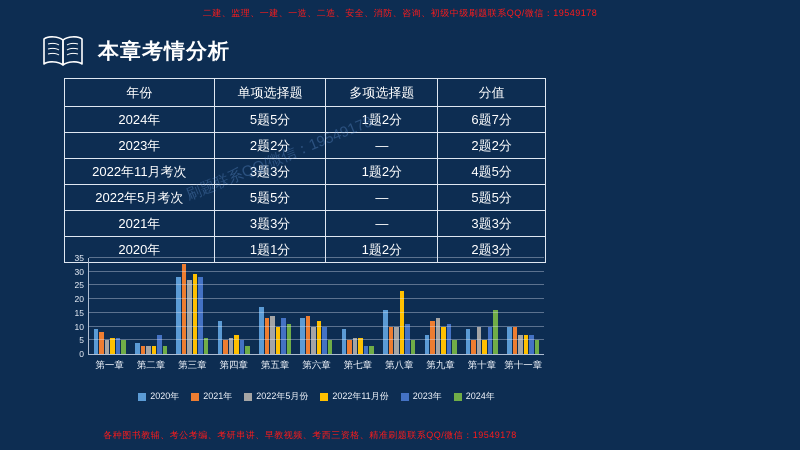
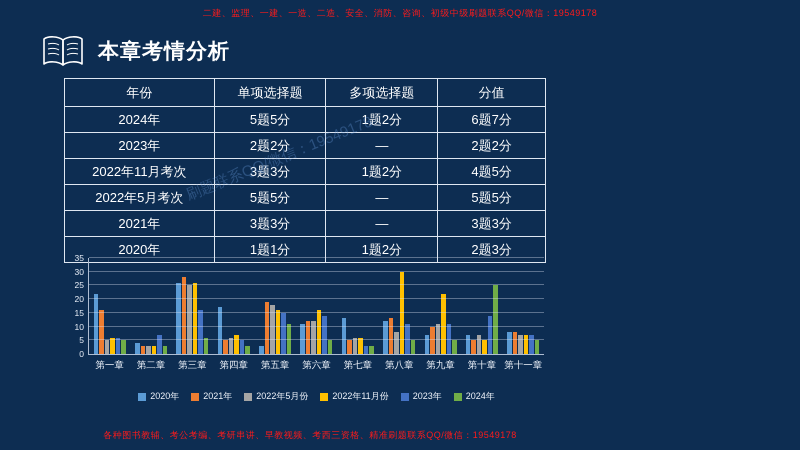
2020年/第一章: 9 -> 22
2021年/第一章: 8 -> 16
2020年/第三章: 28 -> 26
2021年/第三章: 33 -> 28
2022年5月份/第三章: 27 -> 25
2022年11月份/第三章: 29 -> 26
2023年/第三章: 28 -> 16
2020年/第四章: 12 -> 17
2020年/第五章: 17 -> 3
2021年/第五章: 13 -> 19
2022年5月份/第五章: 14 -> 18
2022年11月份/第五章: 10 -> 16
2023年/第五章: 13 -> 15
2020年/第六章: 13 -> 11
2021年/第六章: 14 -> 12
2022年5月份/第六章: 10 -> 12
2022年11月份/第六章: 12 -> 16
2023年/第六章: 10 -> 14
2020年/第七章: 9 -> 13
2020年/第八章: 16 -> 12
2021年/第八章: 10 -> 13
2022年5月份/第八章: 10 -> 8
2022年11月份/第八章: 23 -> 30
2021年/第九章: 12 -> 10
2022年5月份/第九章: 13 -> 11
2022年11月份/第九章: 10 -> 22
2020年/第十章: 9 -> 7
2022年5月份/第十章: 10 -> 7
2023年/第十章: 10 -> 14
2024年/第十章: 16 -> 25
2020年/第十一章: 10 -> 8
2021年/第十一章: 10 -> 8
